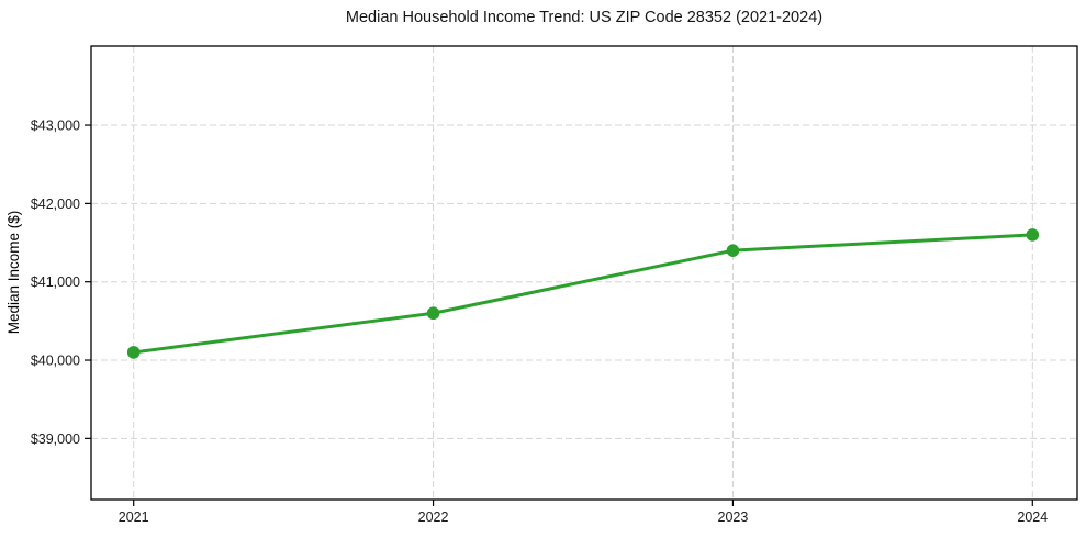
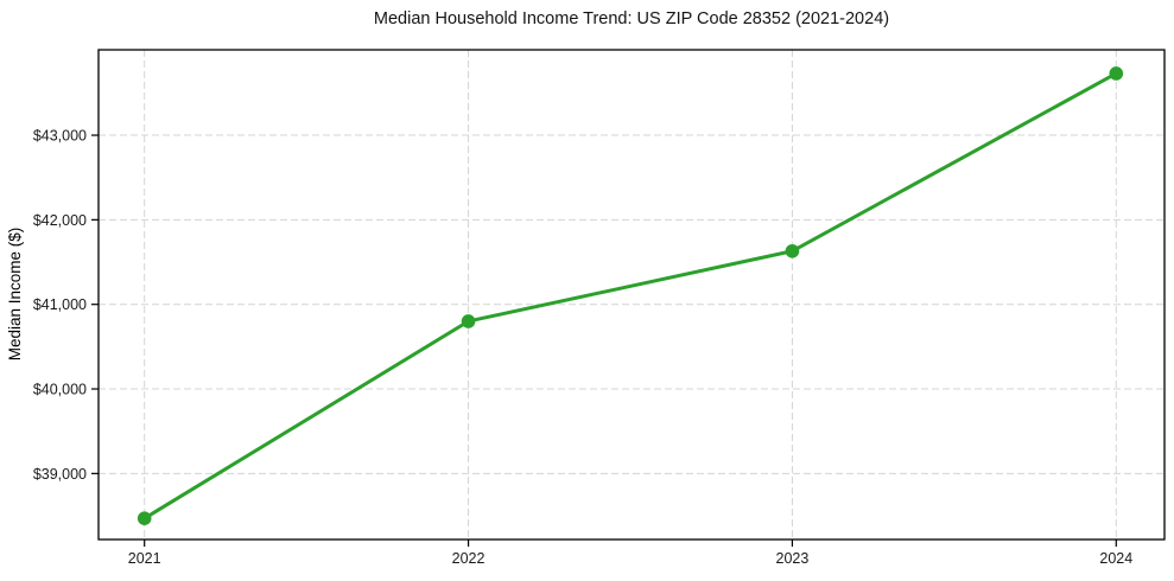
2021: $40100 -> $38500
2022: $40600 -> $40800
2023: $41400 -> $41600
2024: $41600 -> $43700
